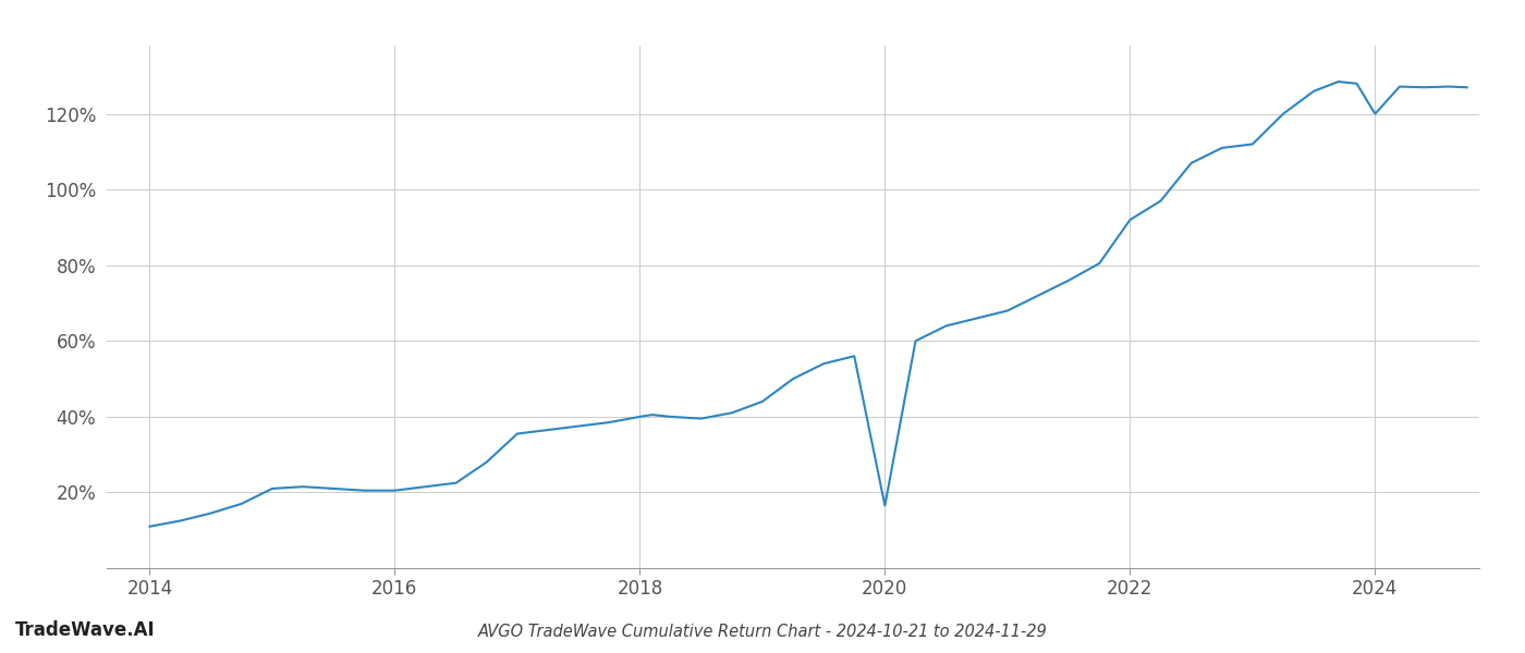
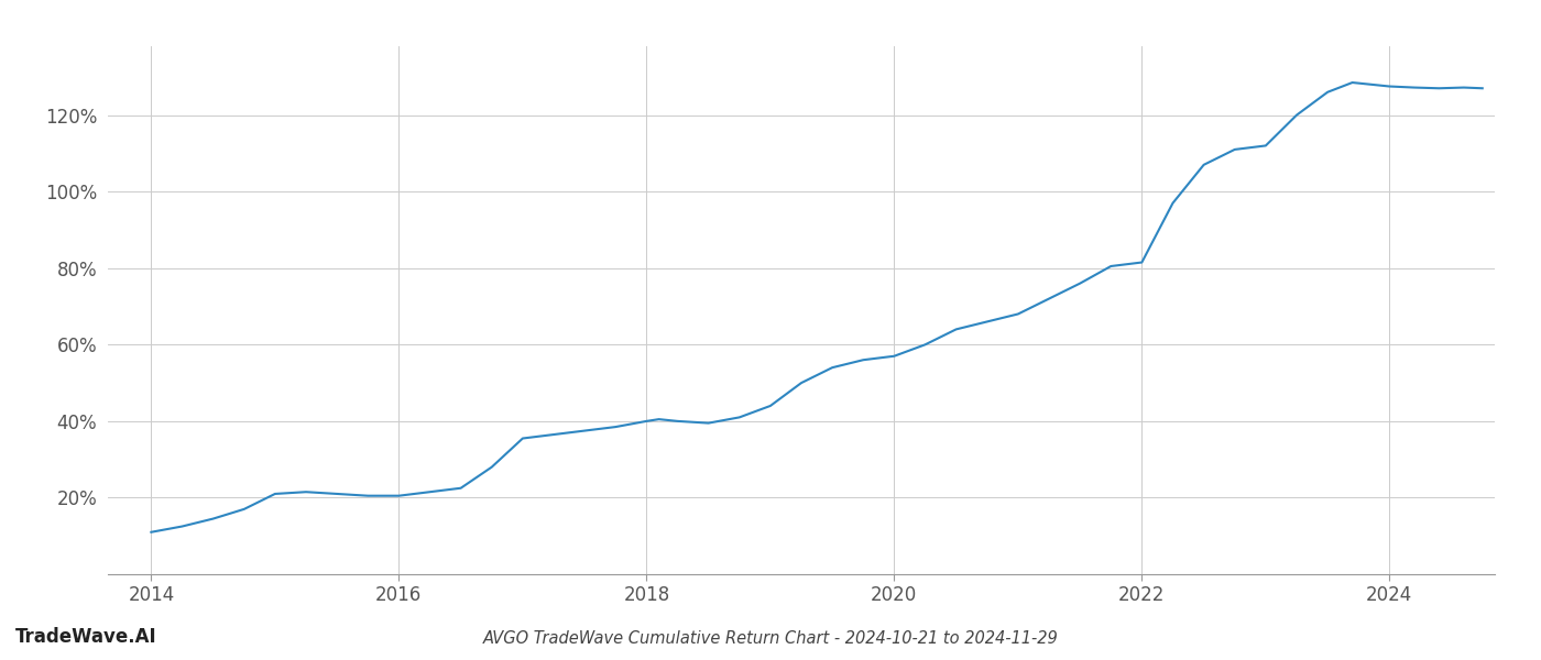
2020: 16.5% -> 57.0%
2022: 92.0% -> 81.5%
2024: 120.0% -> 127.5%
